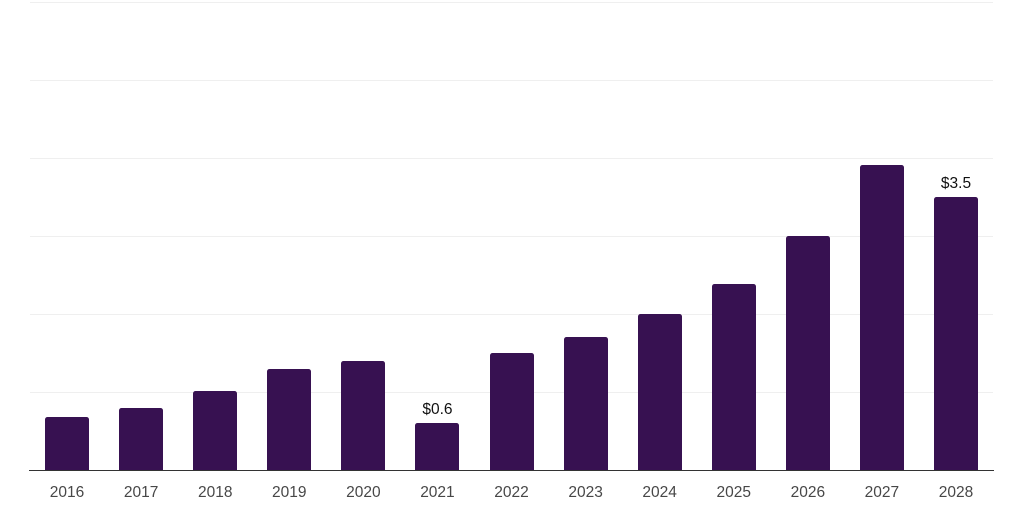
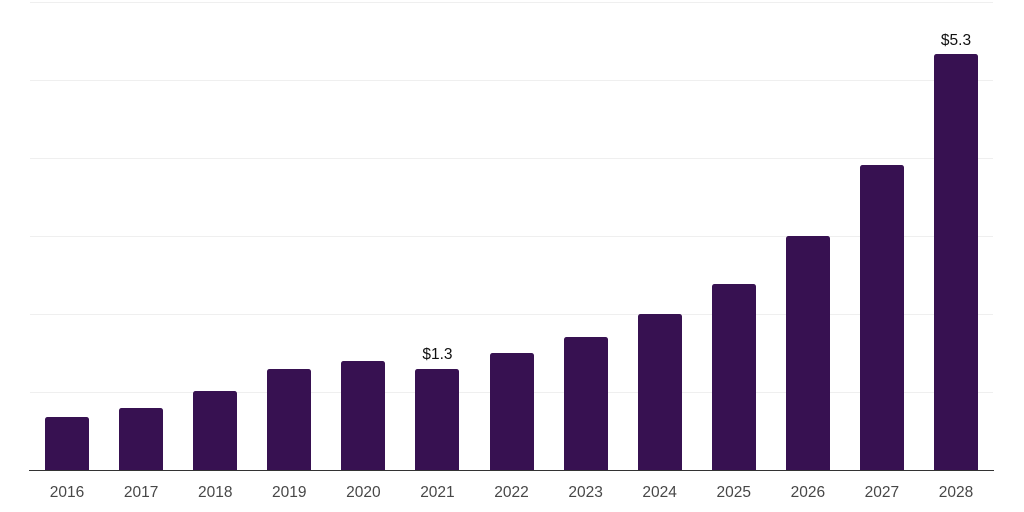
2021: $0.6 -> $1.3
2028: $3.5 -> $5.3
